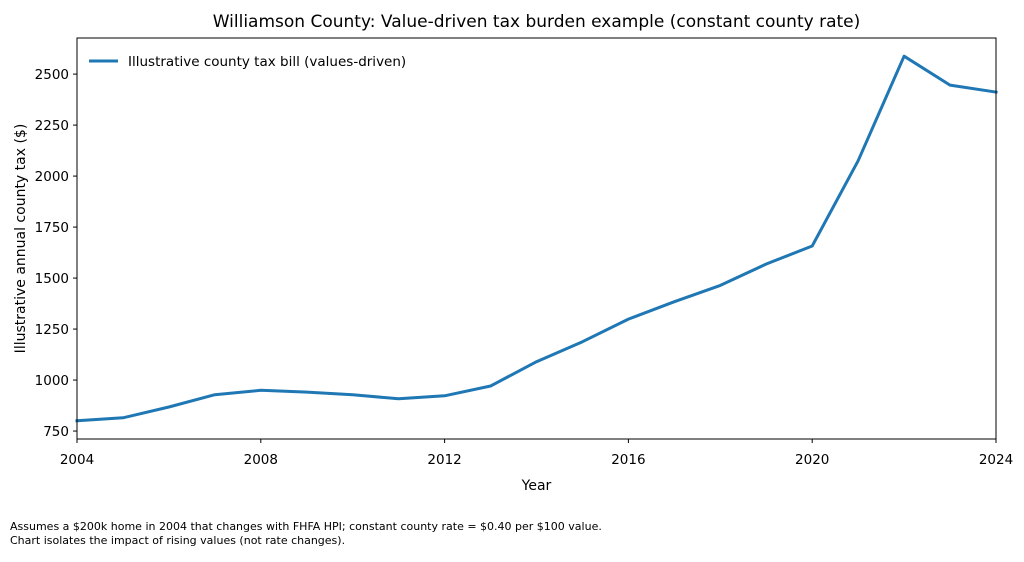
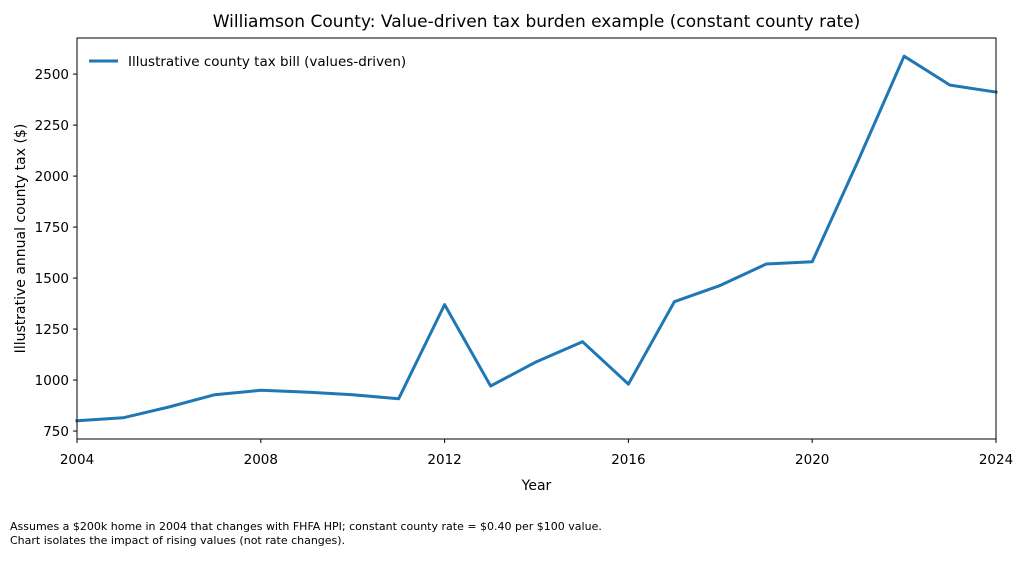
2012: 920 -> 1370
2016: 1300 -> 980
2020: 1660 -> 1580
